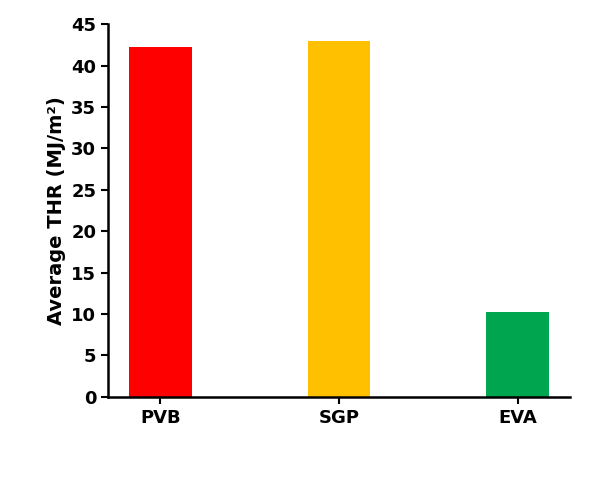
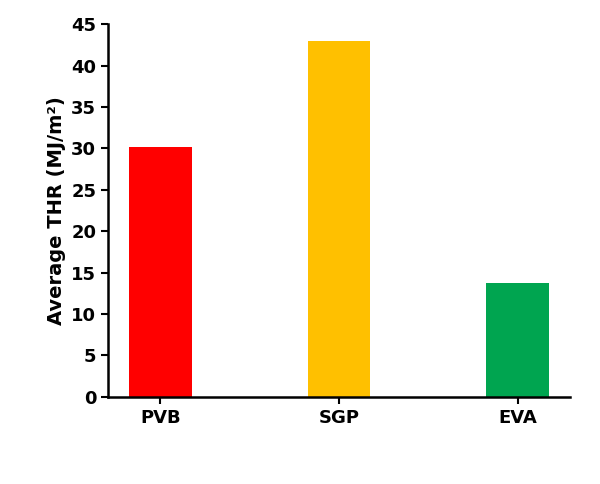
PVB: 42.2 -> 30.2
EVA: 10.3 -> 13.8
